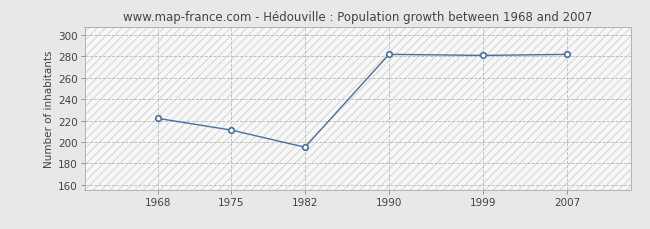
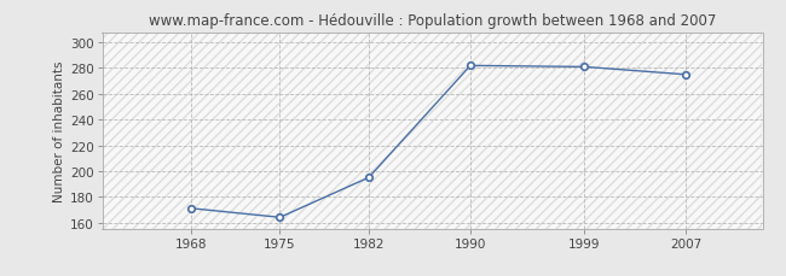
1968: 222 -> 171
1975: 211 -> 164
2007: 282 -> 275
